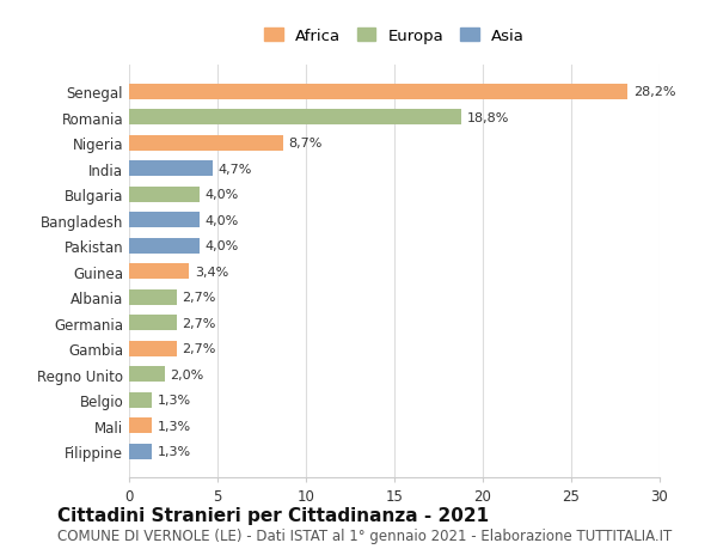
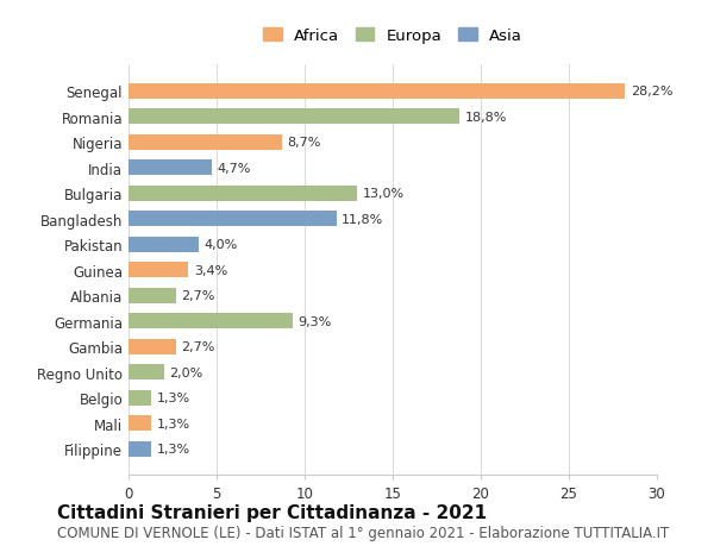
Bulgaria: 4,0% -> 13,0%
Bangladesh: 4,0% -> 11,8%
Germania: 2,7% -> 9,3%
